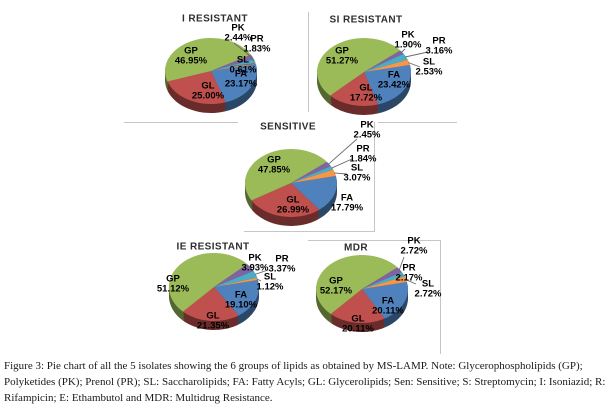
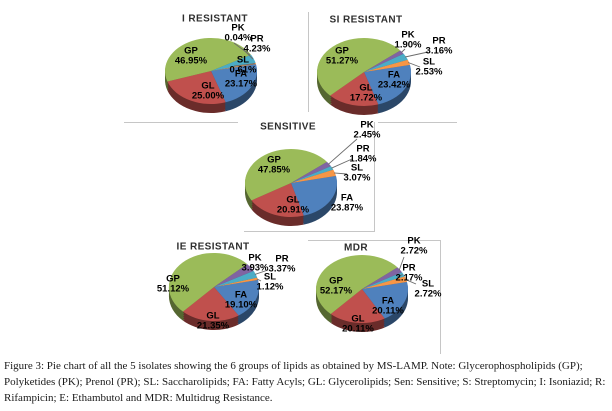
I RESISTANT/PK: 2.44% -> 0.04%
I RESISTANT/PR: 1.83% -> 4.23%
SENSITIVE/FA: 17.79% -> 23.87%
SENSITIVE/GL: 26.99% -> 20.91%
